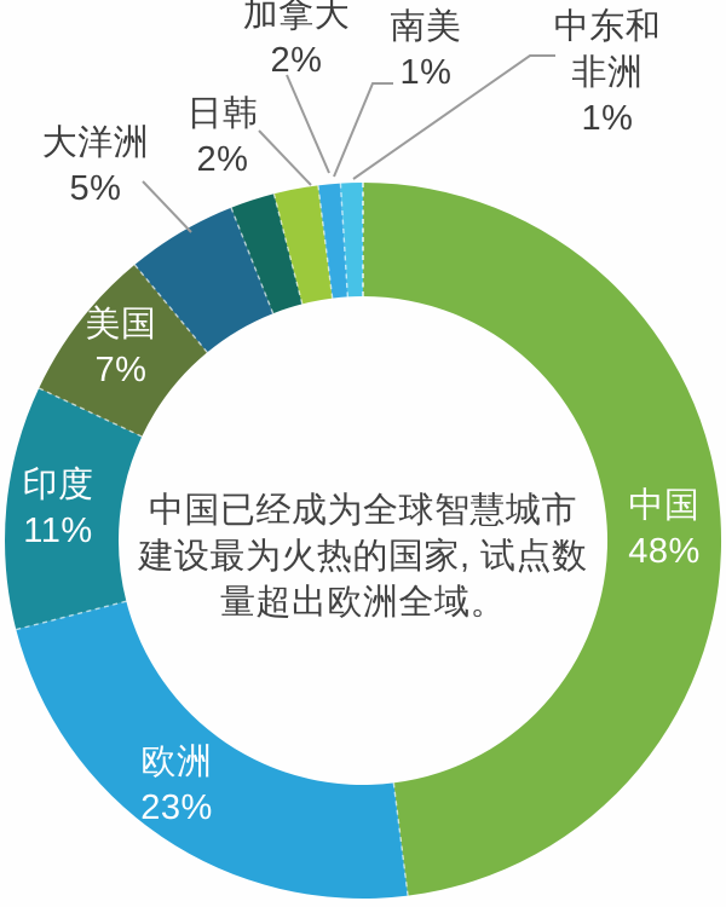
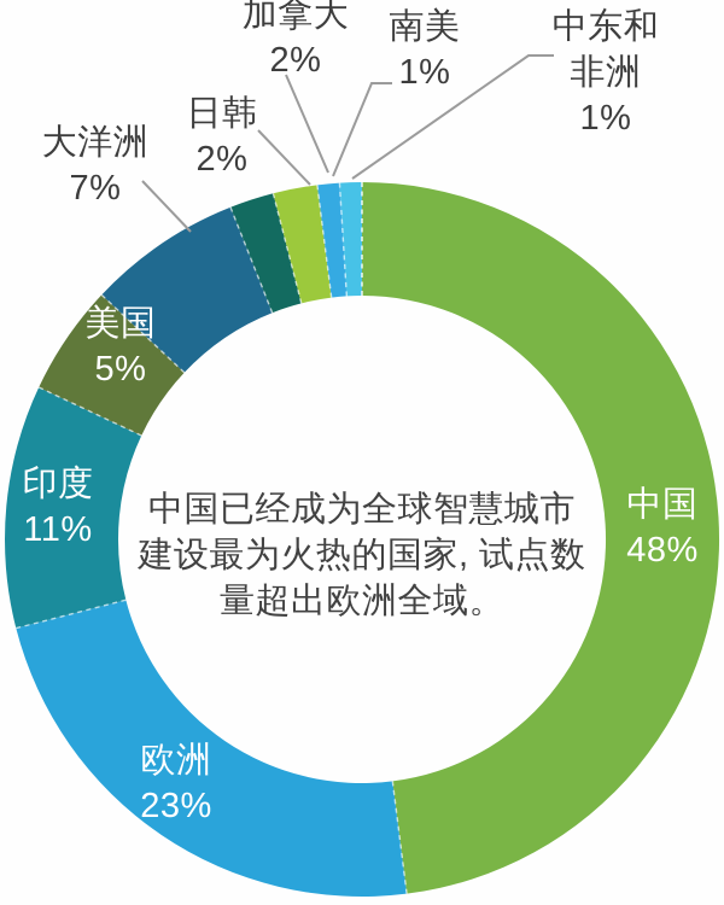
美国: 7% -> 5%
大洋洲: 5% -> 7%
